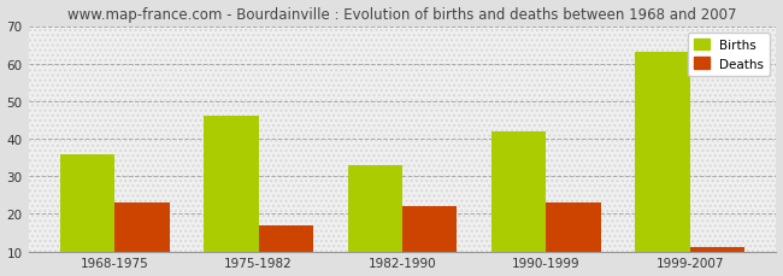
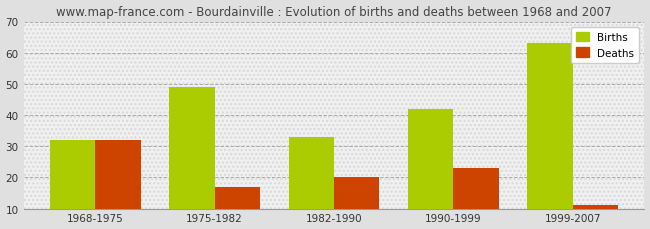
Births/1968-1975: 36 -> 32
Deaths/1968-1975: 23 -> 32
Births/1975-1982: 46 -> 49
Deaths/1982-1990: 22 -> 20
